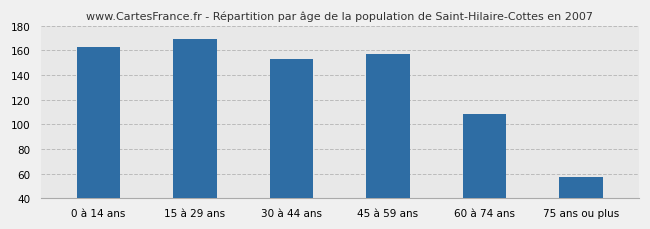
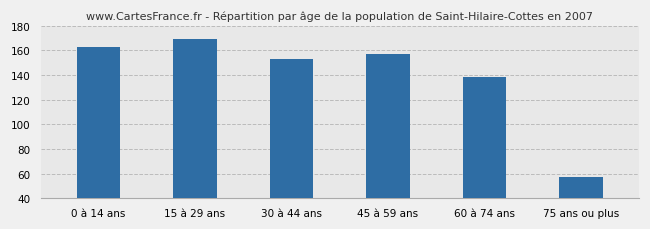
60 à 74 ans: 108 -> 138
